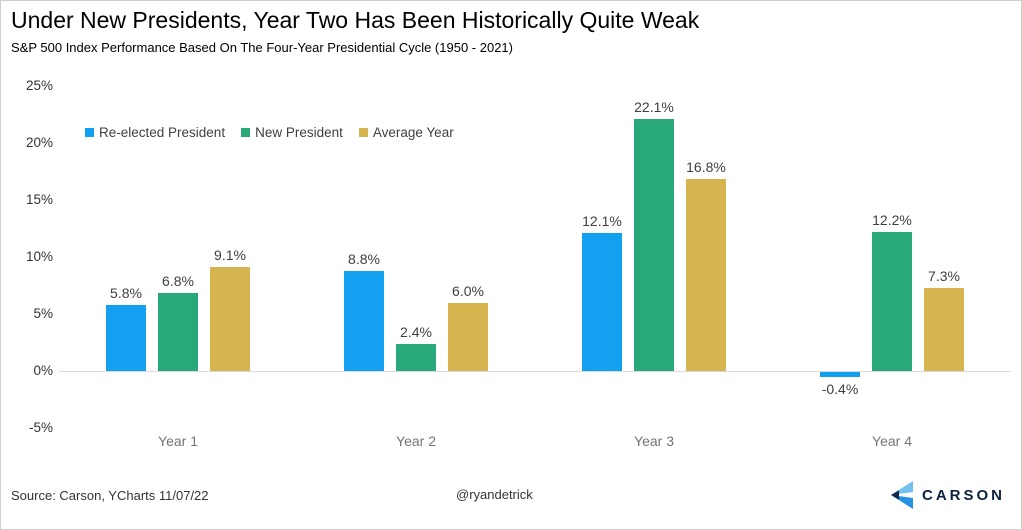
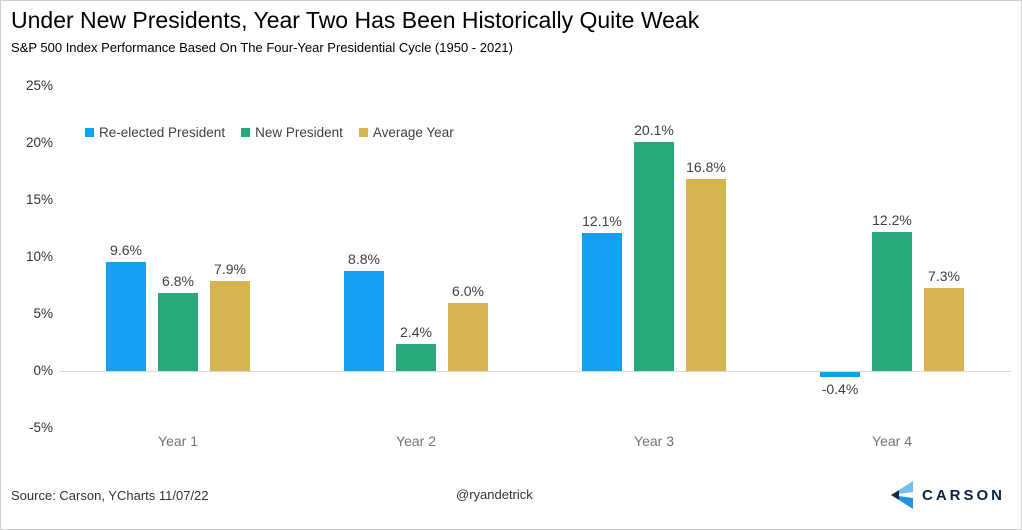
Re-elected President/Year 1: 5.8% -> 9.6%
Average Year/Year 1: 9.1% -> 7.9%
New President/Year 3: 22.1% -> 20.1%
